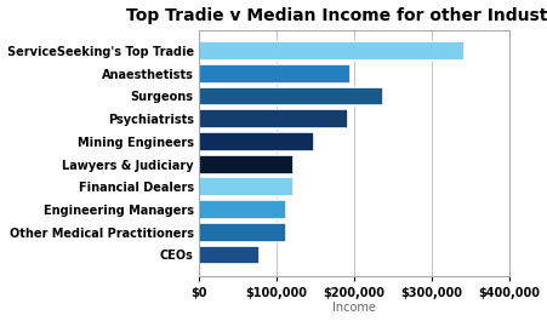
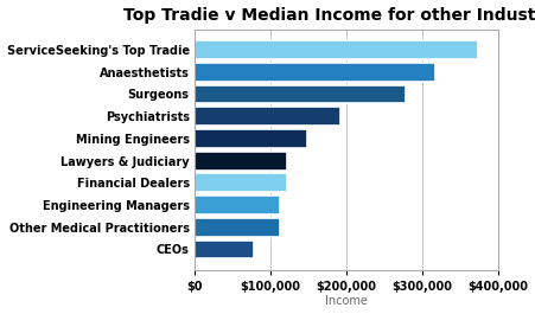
ServiceSeeking's Top Tradie: $342,000 -> $373,000
Anaesthetists: $196,000 -> $318,000
Surgeons: $238,000 -> $278,000
